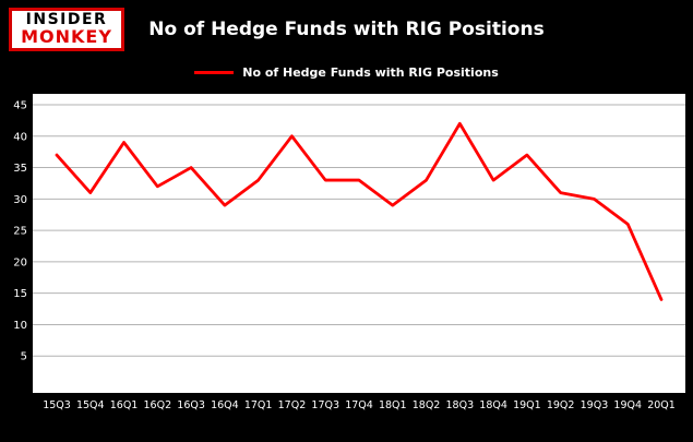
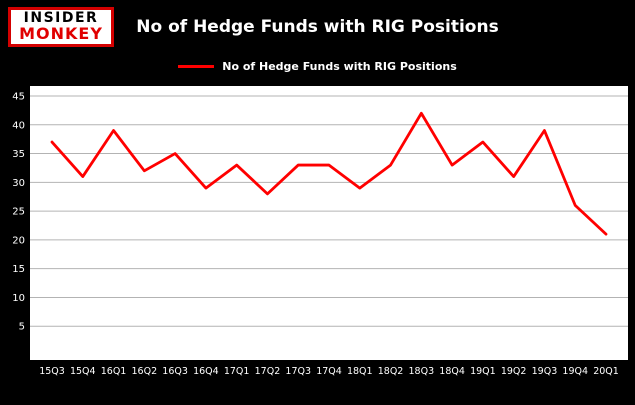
17Q2: 40 -> 28
19Q3: 30 -> 39
20Q1: 14 -> 21
